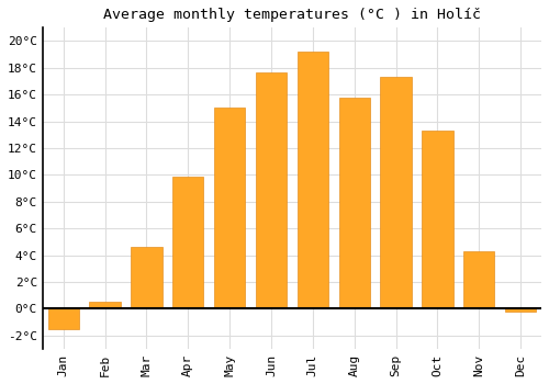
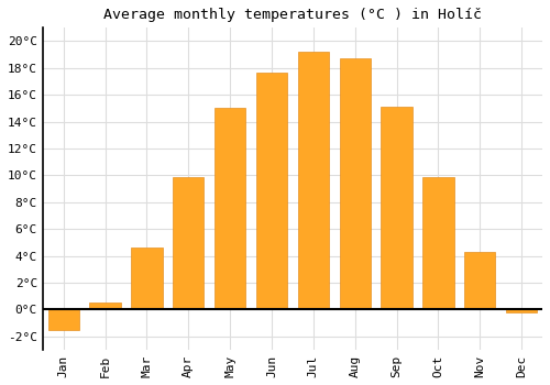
Aug: 15.8°C -> 18.7°C
Sep: 17.3°C -> 15.1°C
Oct: 13.3°C -> 9.9°C
